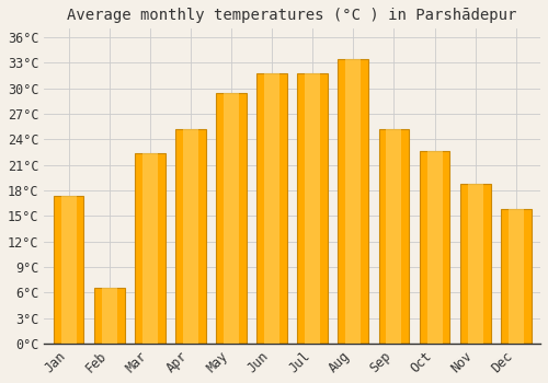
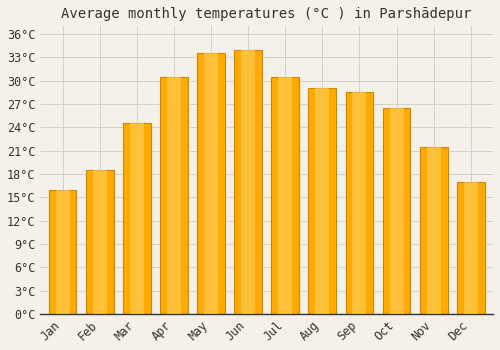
Jan: 17.4°C -> 16.0°C
Feb: 6.6°C -> 18.5°C
Mar: 22.4°C -> 24.5°C
Apr: 25.2°C -> 30.5°C
May: 29.4°C -> 33.5°C
Jun: 31.8°C -> 34.0°C
Jul: 31.8°C -> 30.5°C
Aug: 33.4°C -> 29.0°C
Sep: 25.2°C -> 28.5°C
Oct: 22.6°C -> 26.5°C
Nov: 18.8°C -> 21.5°C
Dec: 15.8°C -> 17.0°C
